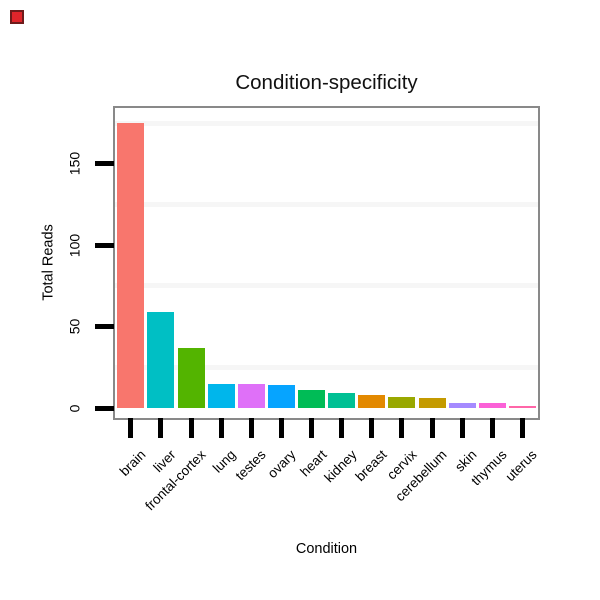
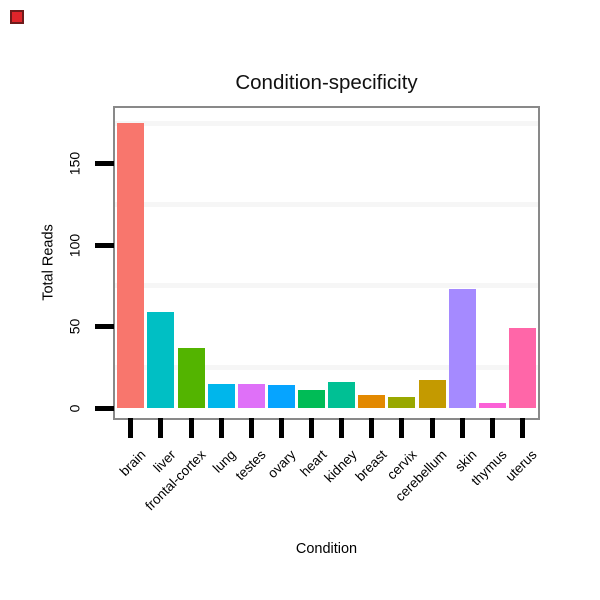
kidney: 9 -> 16
cerebellum: 6 -> 17
skin: 3 -> 73
uterus: 1 -> 49
